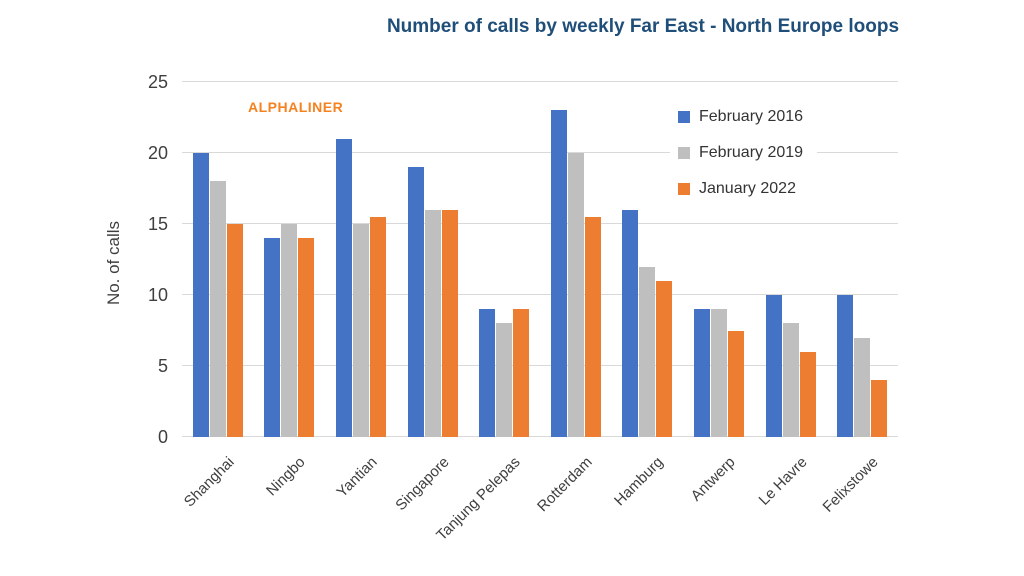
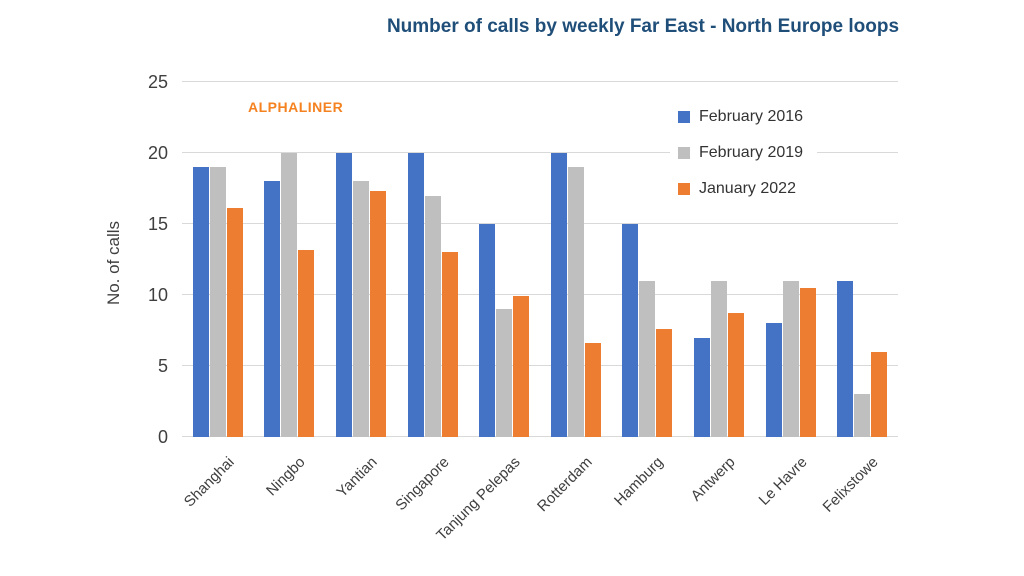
February 2016/Shanghai: 20 -> 19
February 2019/Shanghai: 18 -> 19
January 2022/Shanghai: 15.0 -> 16.1
February 2016/Ningbo: 14 -> 18
February 2019/Ningbo: 15 -> 20
January 2022/Ningbo: 14.0 -> 13.2
February 2016/Yantian: 21 -> 20
February 2019/Yantian: 15 -> 18
January 2022/Yantian: 15.5 -> 17.3
February 2016/Singapore: 19 -> 20
February 2019/Singapore: 16 -> 17
January 2022/Singapore: 16.0 -> 13.0
February 2016/Tanjung Pelepas: 9 -> 15
February 2019/Tanjung Pelepas: 8 -> 9
January 2022/Tanjung Pelepas: 9.0 -> 9.9
February 2016/Rotterdam: 23 -> 20
February 2019/Rotterdam: 20 -> 19
January 2022/Rotterdam: 15.5 -> 6.6
February 2016/Hamburg: 16 -> 15
February 2019/Hamburg: 12 -> 11
January 2022/Hamburg: 11.0 -> 7.6
February 2016/Antwerp: 9 -> 7
February 2019/Antwerp: 9 -> 11
January 2022/Antwerp: 7.5 -> 8.7
February 2016/Le Havre: 10 -> 8
February 2019/Le Havre: 8 -> 11
January 2022/Le Havre: 6.0 -> 10.5
February 2016/Felixstowe: 10 -> 11
February 2019/Felixstowe: 7 -> 3
January 2022/Felixstowe: 4.0 -> 6.0
